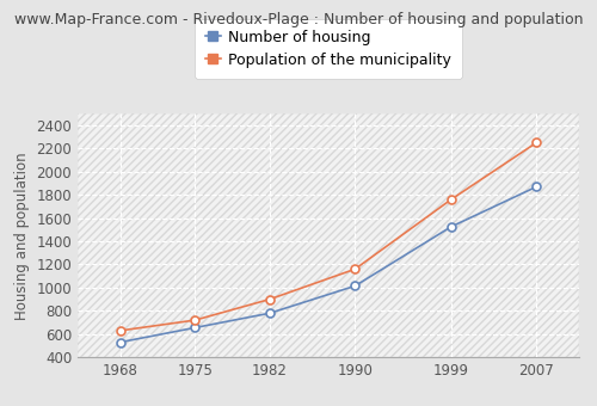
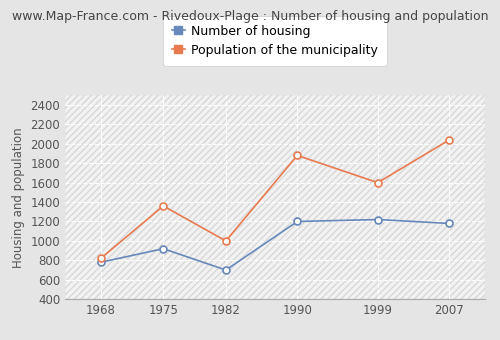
Number of housing/1968: 530 -> 780
Population of the municipality/1968: 630 -> 820
Number of housing/1975: 660 -> 920
Population of the municipality/1975: 720 -> 1360
Number of housing/1982: 780 -> 700
Population of the municipality/1982: 900 -> 1000
Number of housing/1990: 1020 -> 1200
Population of the municipality/1990: 1160 -> 1880
Number of housing/1999: 1520 -> 1220
Population of the municipality/1999: 1760 -> 1600
Number of housing/2007: 1870 -> 1180
Population of the municipality/2007: 2250 -> 2040
